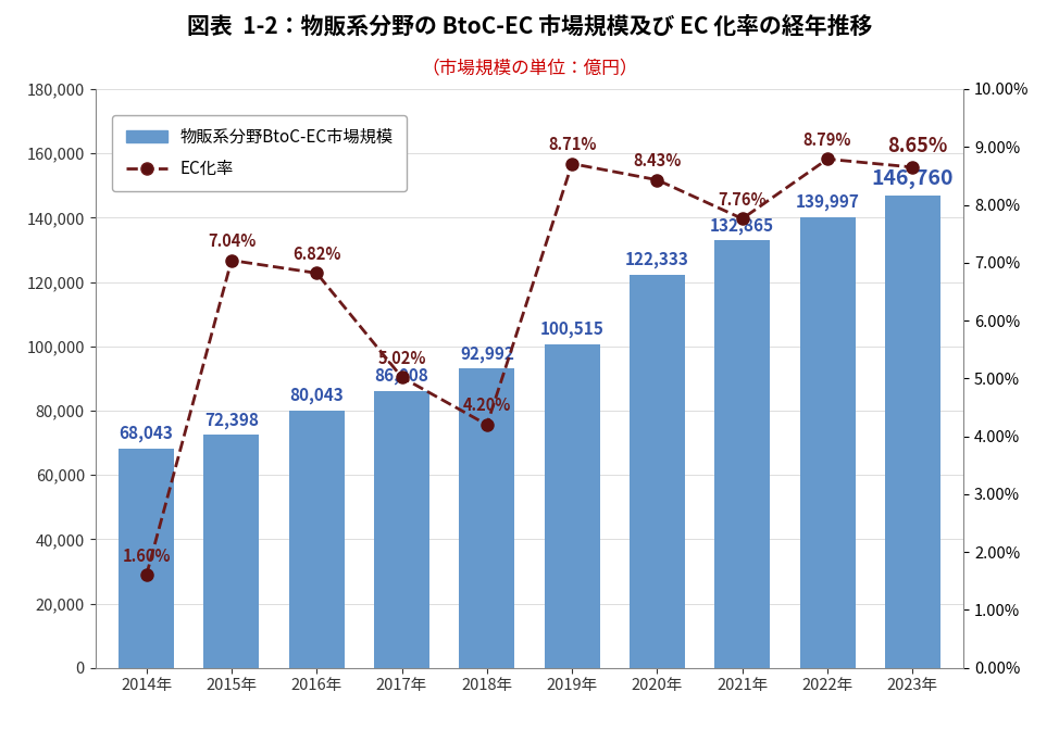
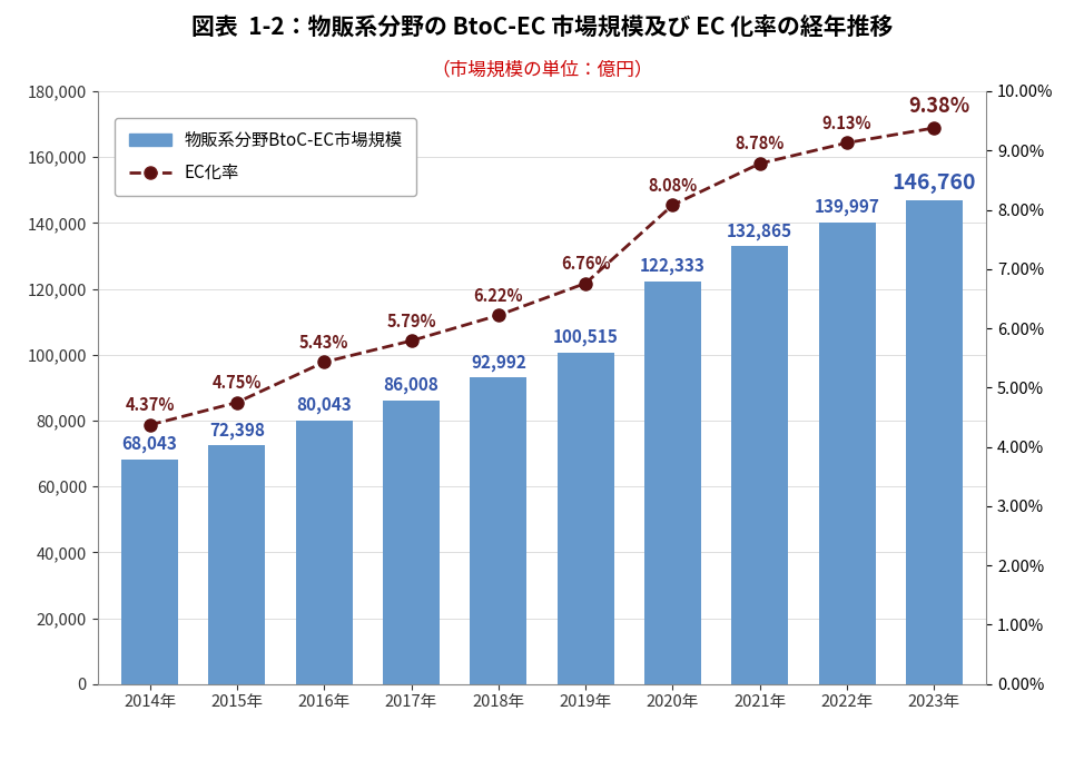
EC化率/2014年: 1.60% -> 4.37%
EC化率/2015年: 7.04% -> 4.75%
EC化率/2016年: 6.82% -> 5.43%
EC化率/2017年: 5.02% -> 5.79%
EC化率/2018年: 4.20% -> 6.22%
EC化率/2019年: 8.71% -> 6.76%
EC化率/2020年: 8.43% -> 8.08%
EC化率/2021年: 7.76% -> 8.78%
EC化率/2022年: 8.79% -> 9.13%
EC化率/2023年: 8.65% -> 9.38%
